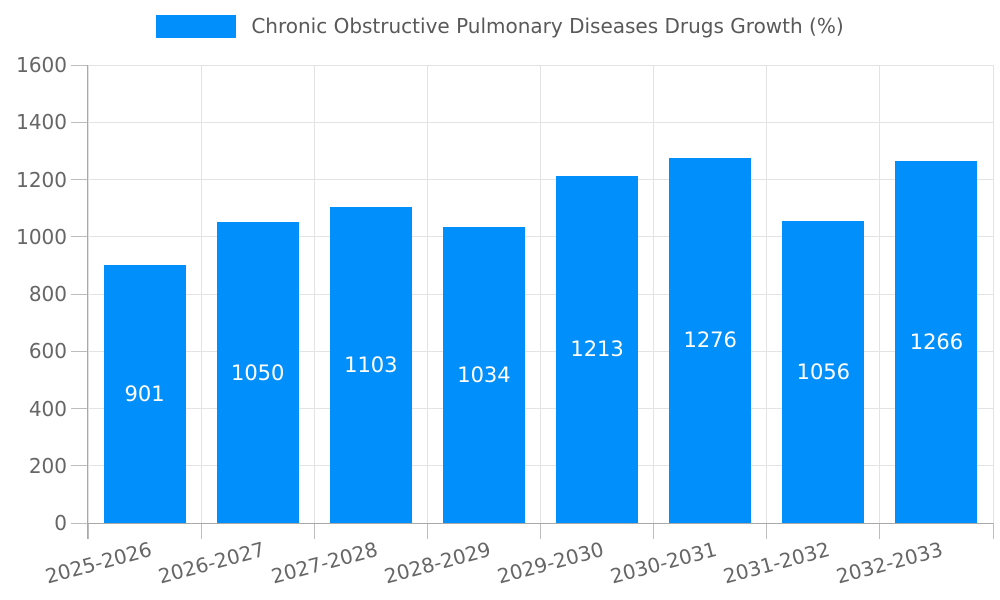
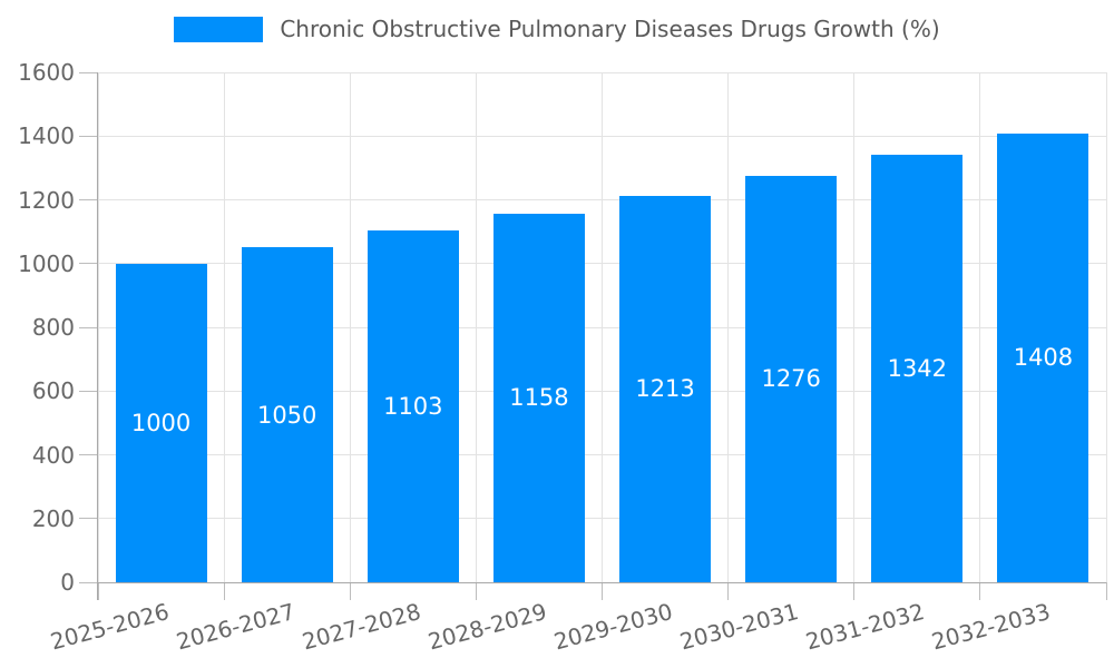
2025-2026: 901 -> 1000
2028-2029: 1034 -> 1158
2031-2032: 1056 -> 1342
2032-2033: 1266 -> 1408
